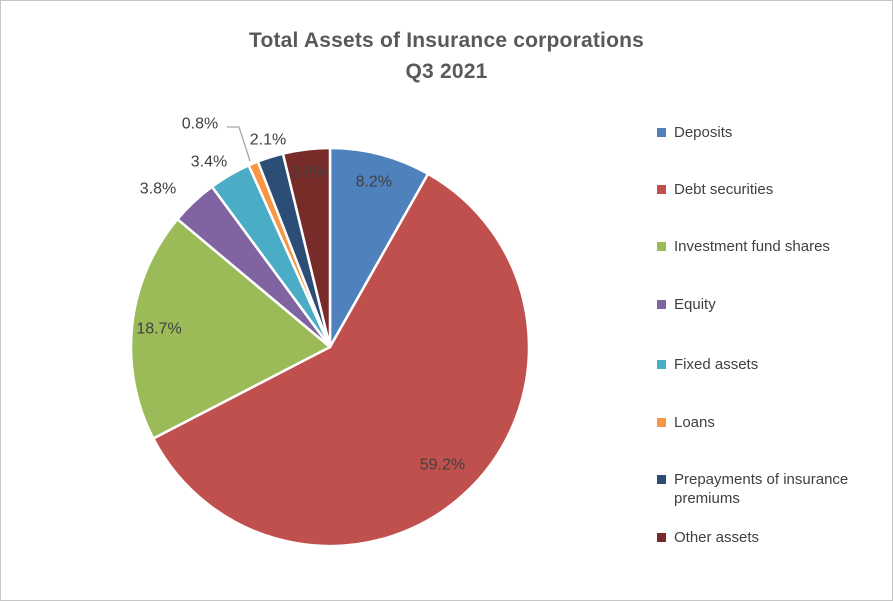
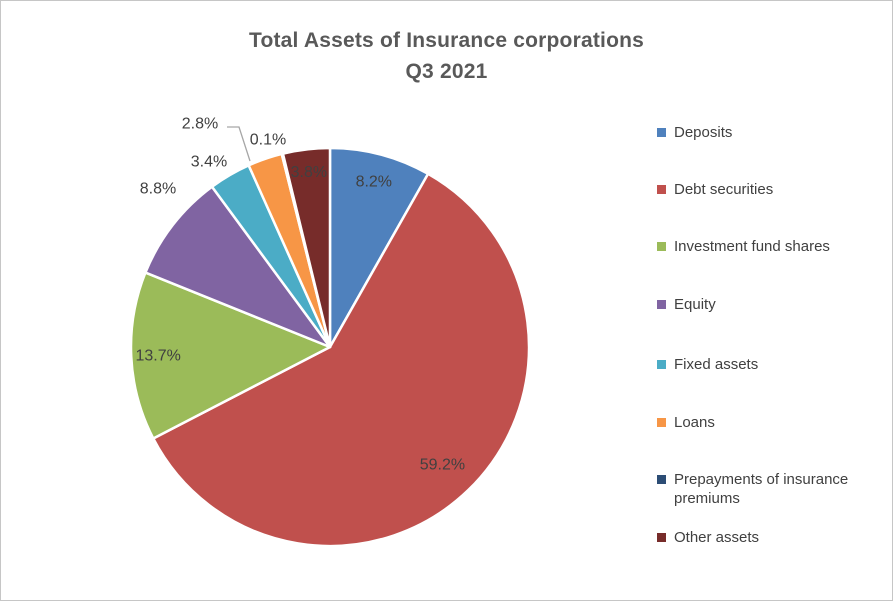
Investment fund shares: 18.7% -> 13.7%
Equity: 3.8% -> 8.8%
Loans: 0.8% -> 2.8%
Prepayments of insurance premiums: 2.1% -> 0.1%
